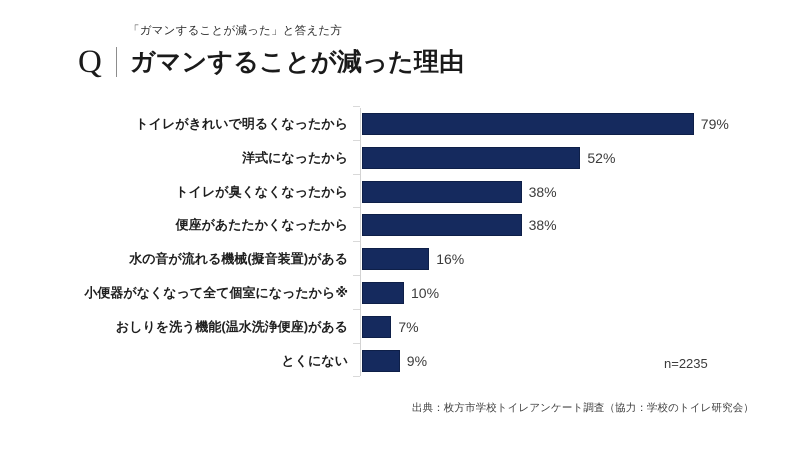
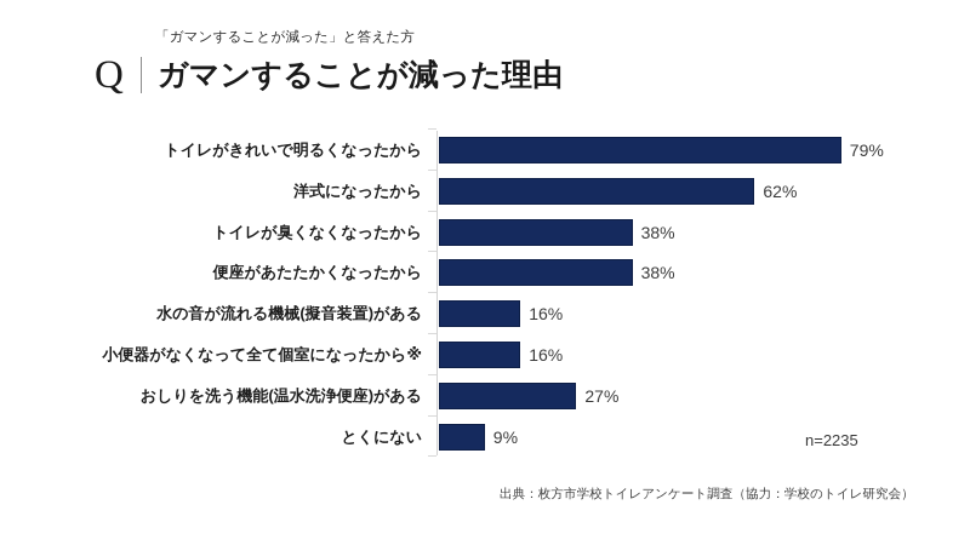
洋式になったから: 52% -> 62%
小便器がなくなって全て個室になったから※: 10% -> 16%
おしりを洗う機能(温水洗浄便座)がある: 7% -> 27%
